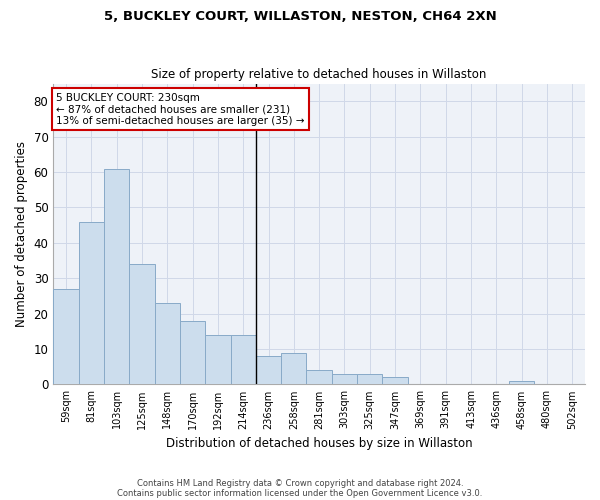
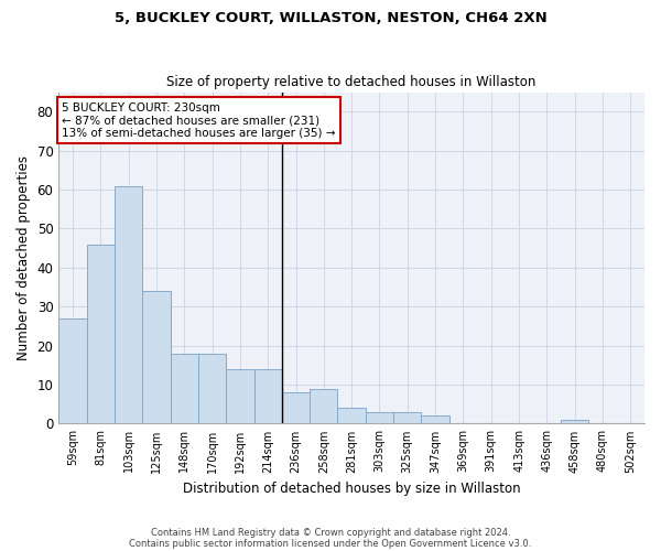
148sqm: 23 -> 18
